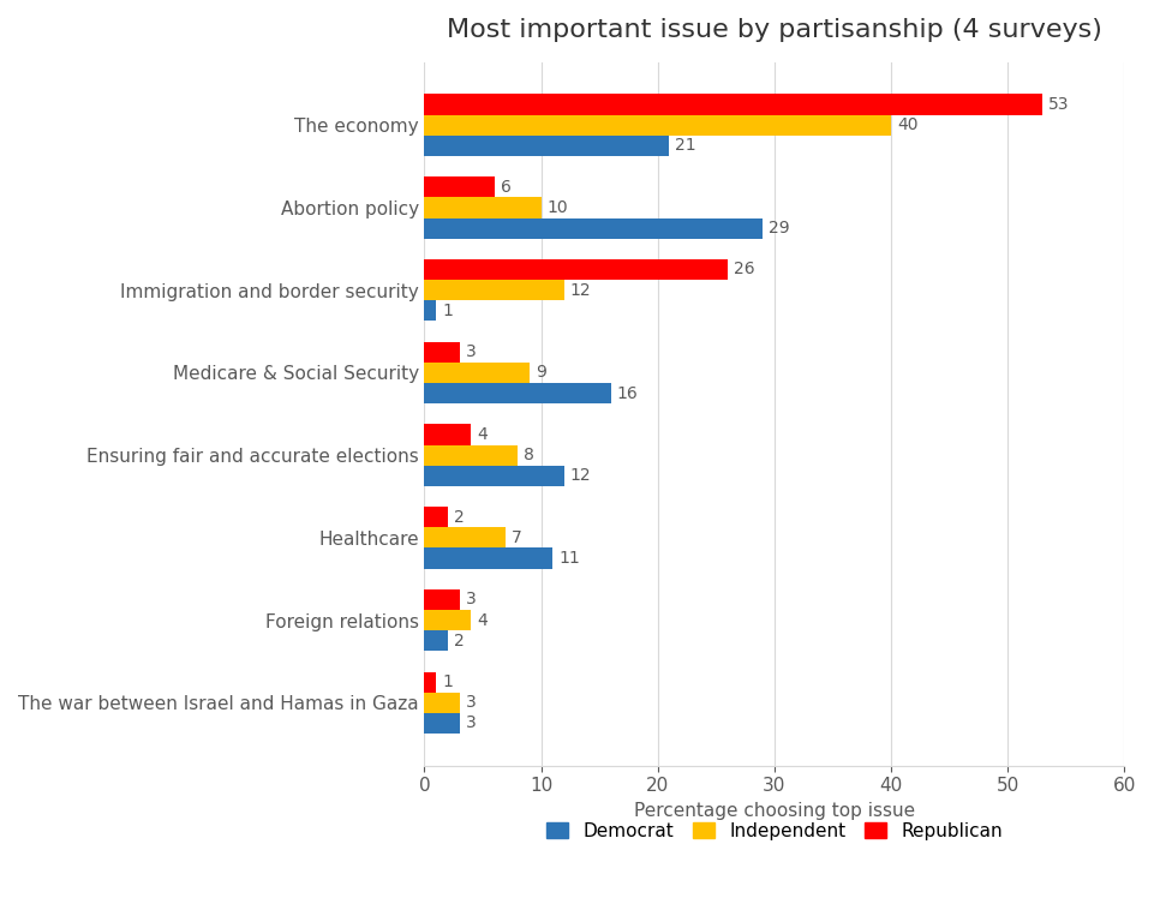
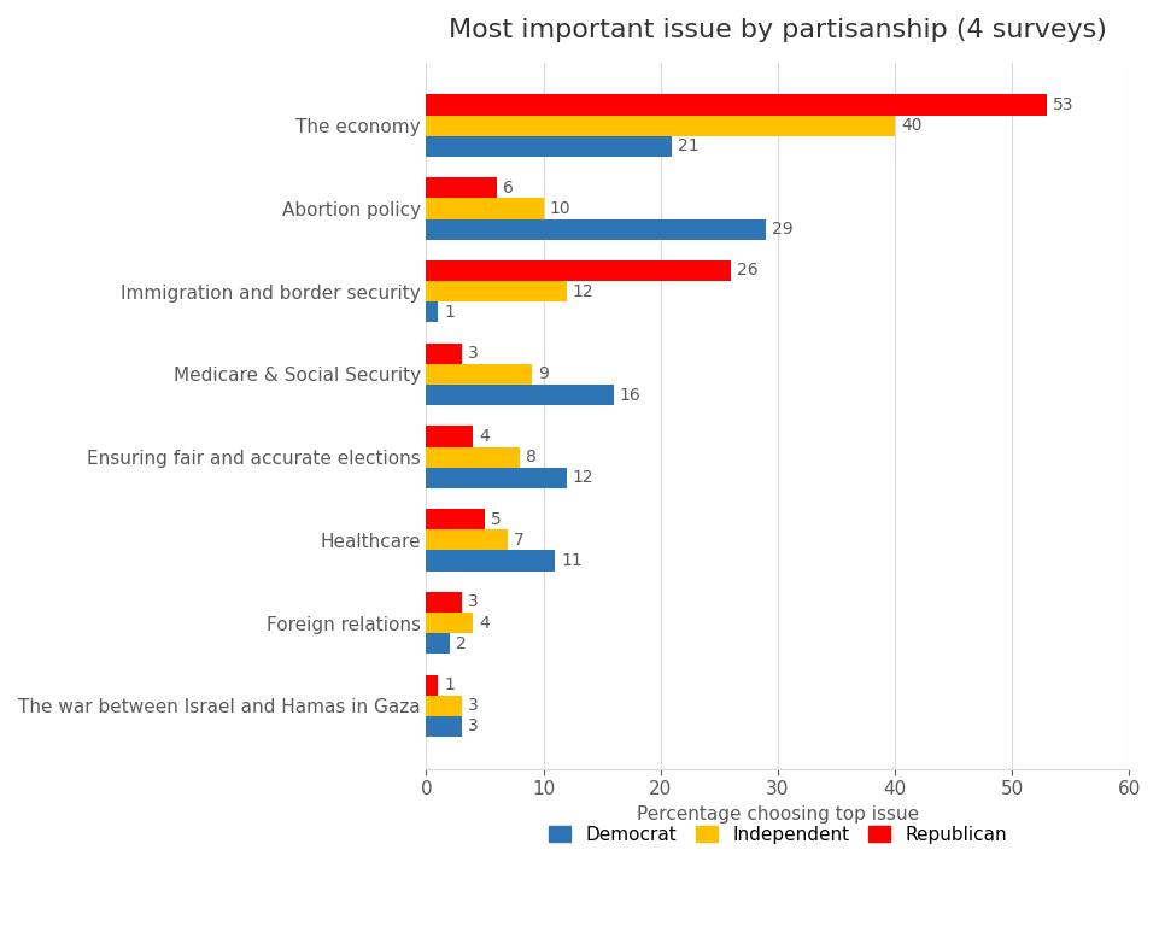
Republican/Healthcare: 2 -> 5
